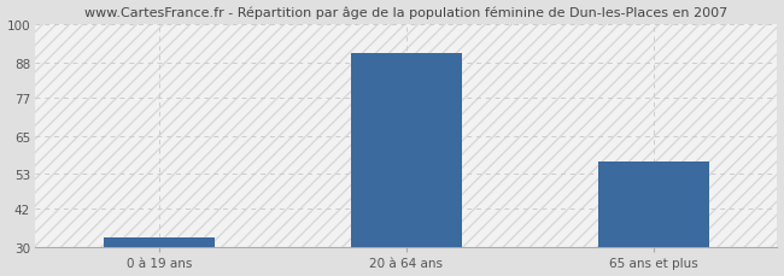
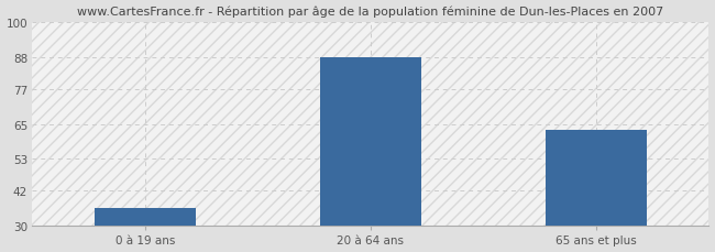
0 à 19 ans: 33 -> 36
20 à 64 ans: 91 -> 88
65 ans et plus: 57 -> 63
